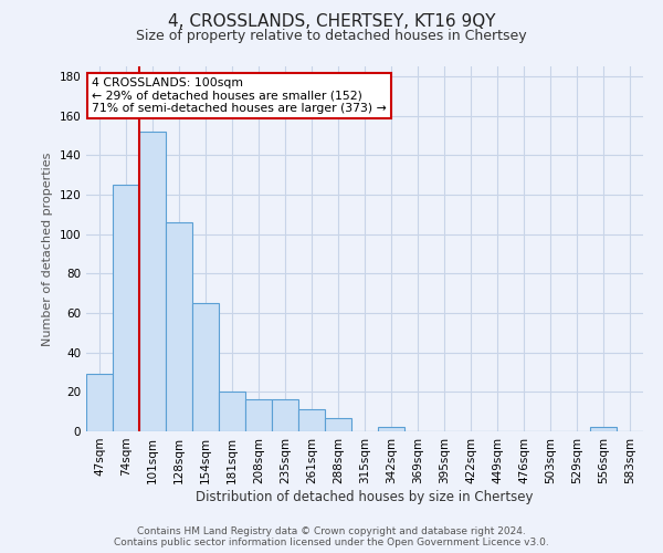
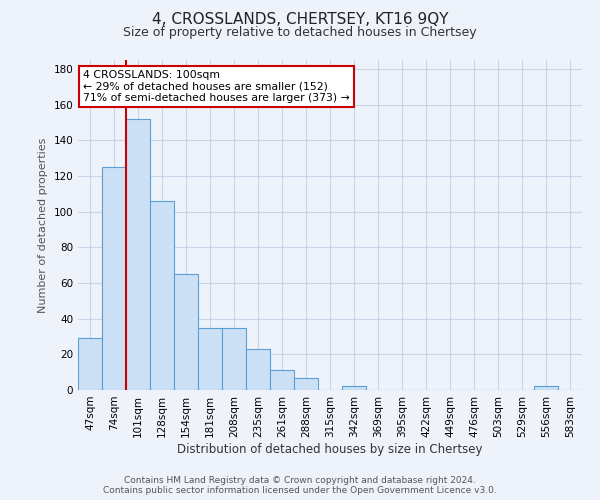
181sqm: 20 -> 35
208sqm: 16 -> 35
235sqm: 16 -> 23
